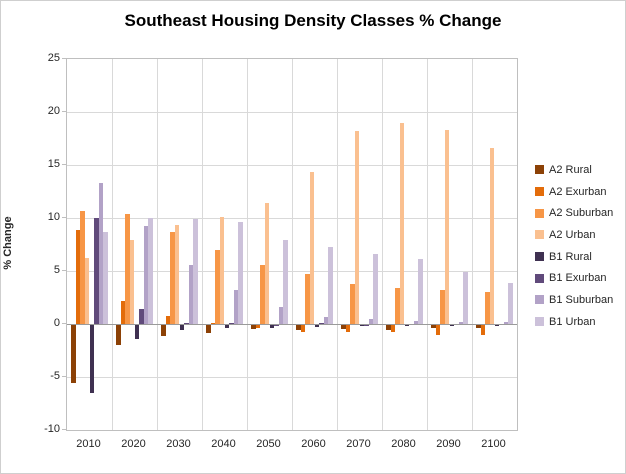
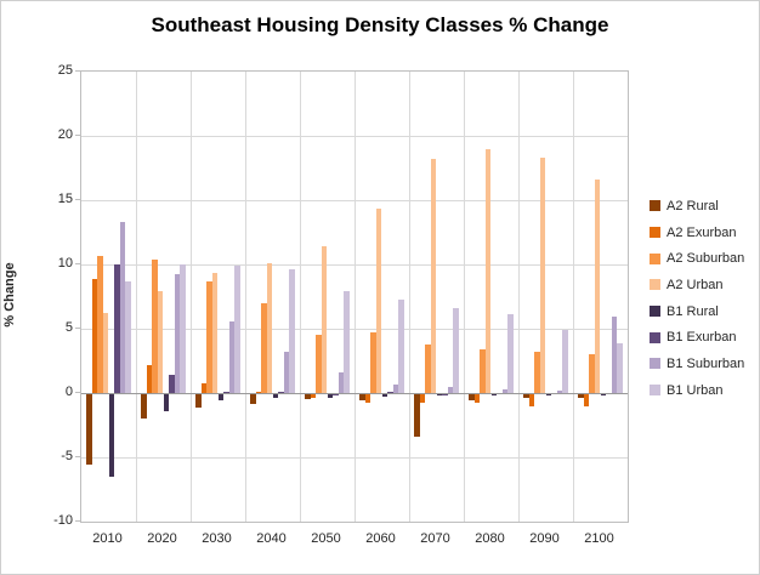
A2 Suburban/2050: 5.6 -> 4.5
A2 Rural/2070: -0.4 -> -3.3
B1 Suburban/2100: 0.2 -> 5.9
